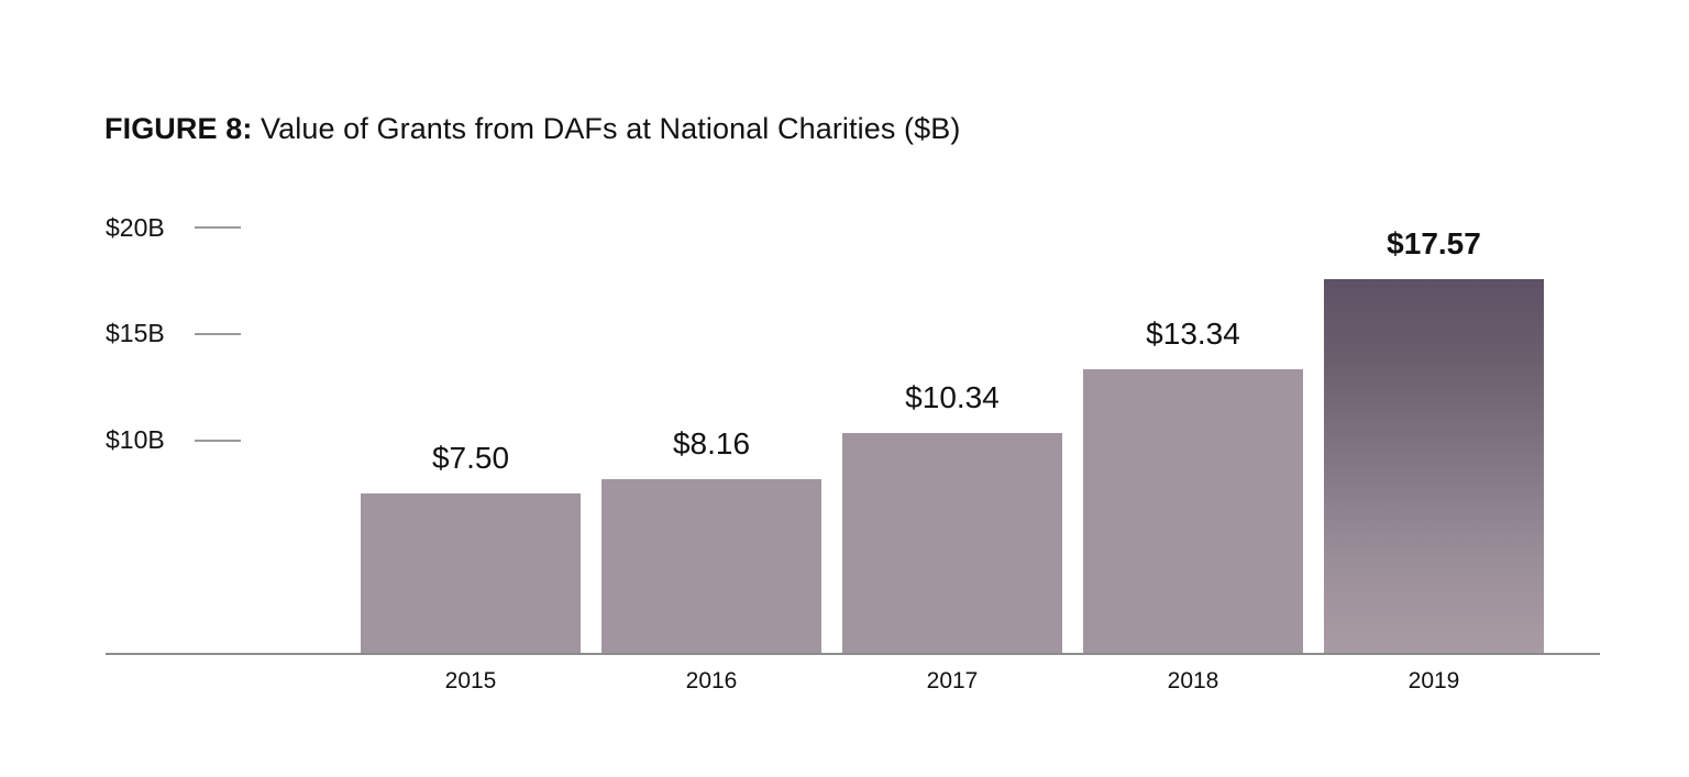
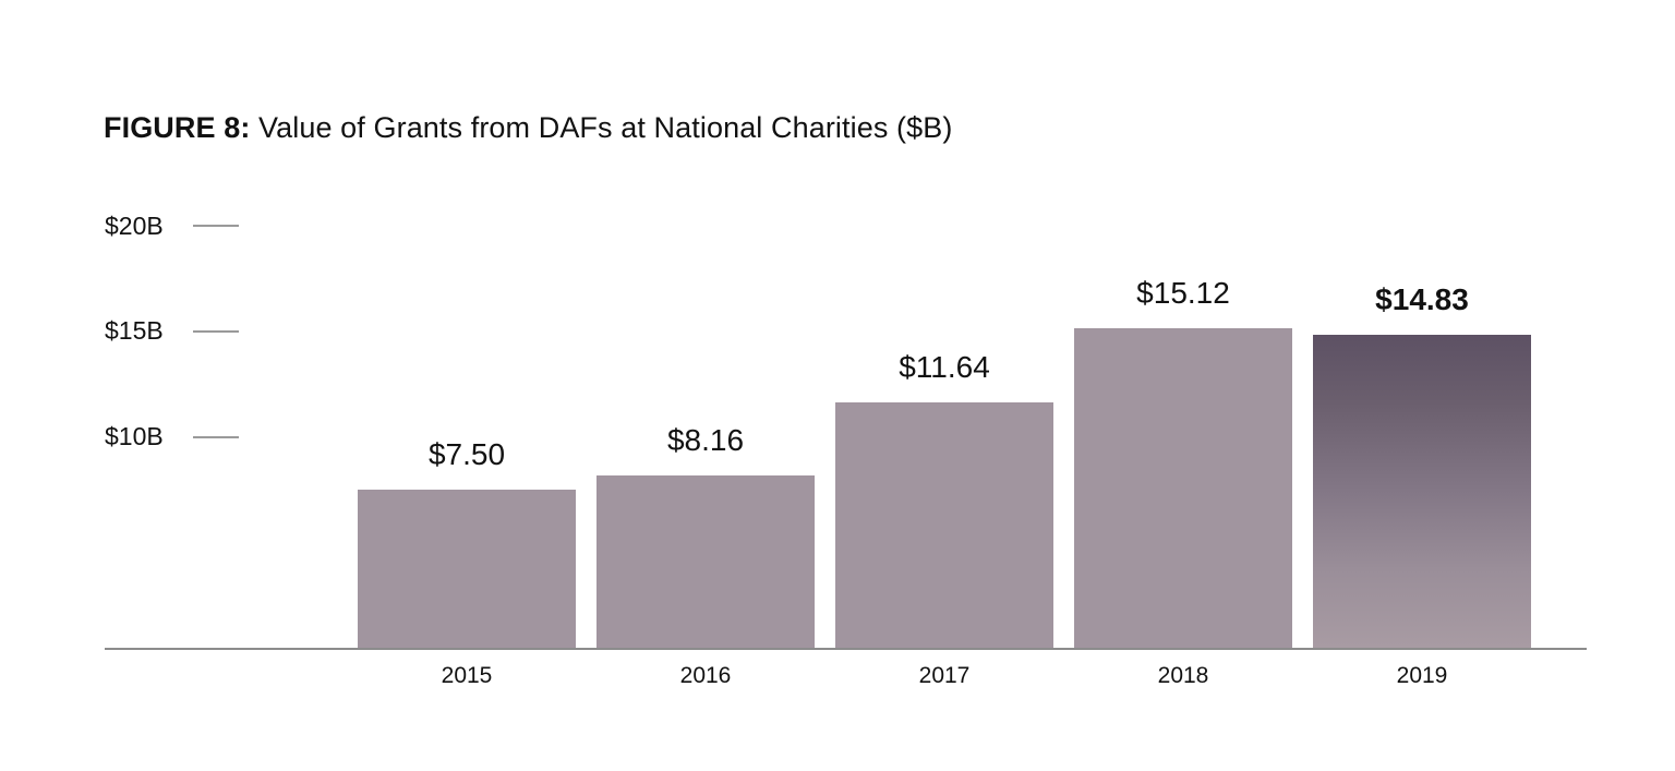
2017: $10.34 -> $11.64
2018: $13.34 -> $15.12
2019: $17.57 -> $14.83
